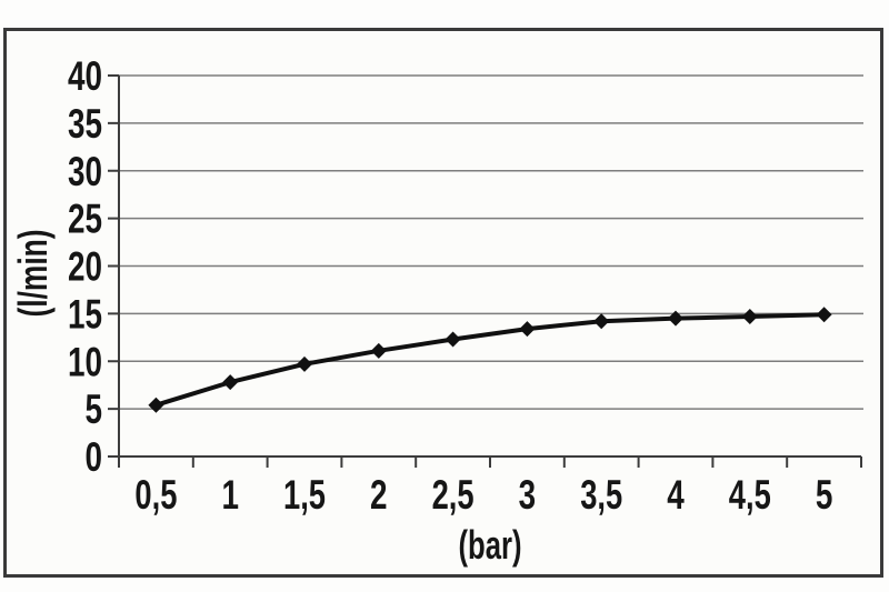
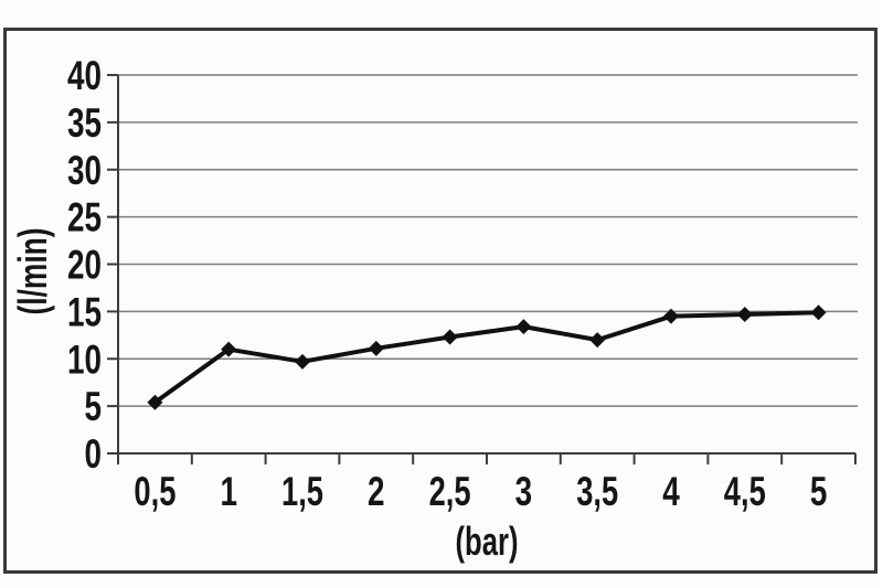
1: 8 -> 11
3,5: 14 -> 12
